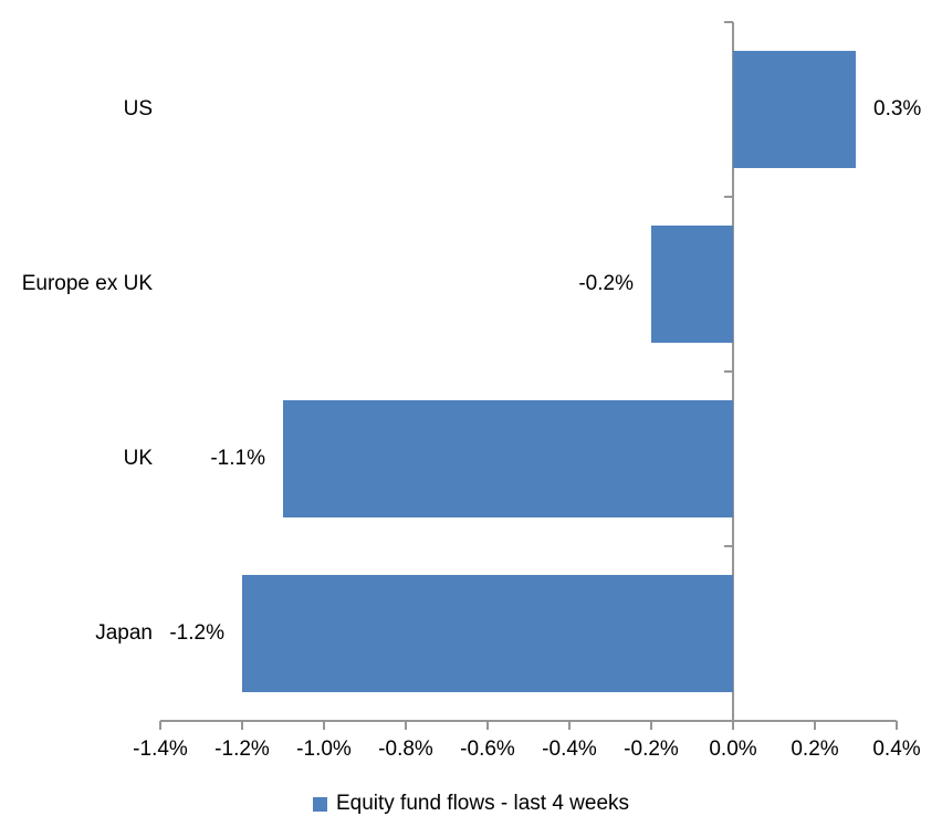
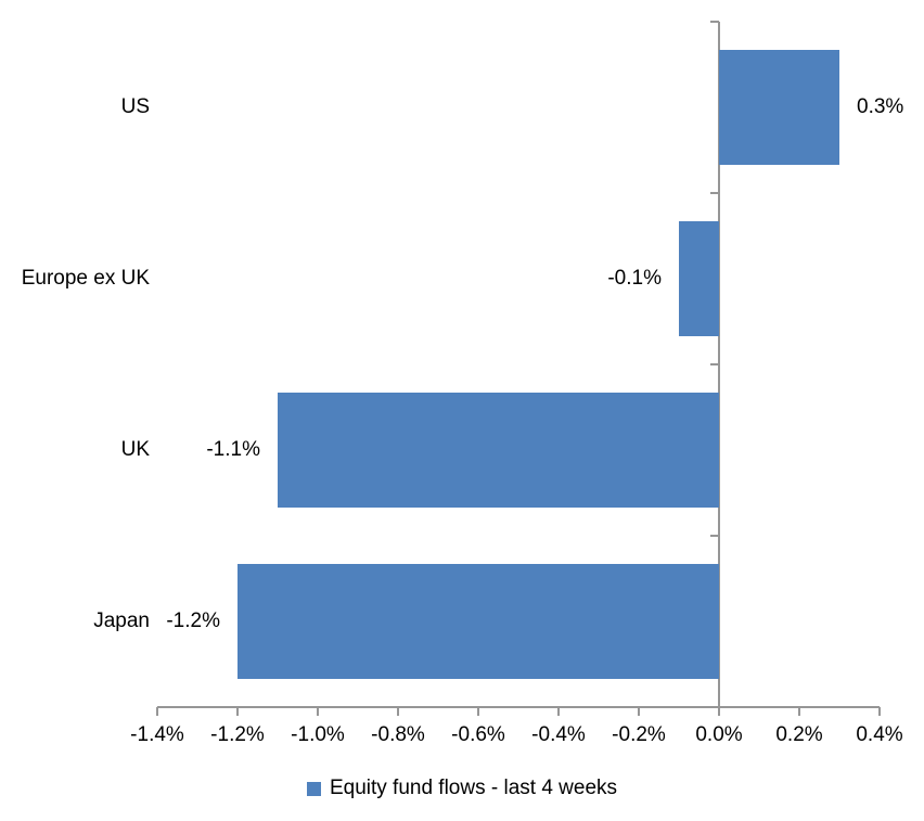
Europe ex UK: -0.2% -> -0.1%
